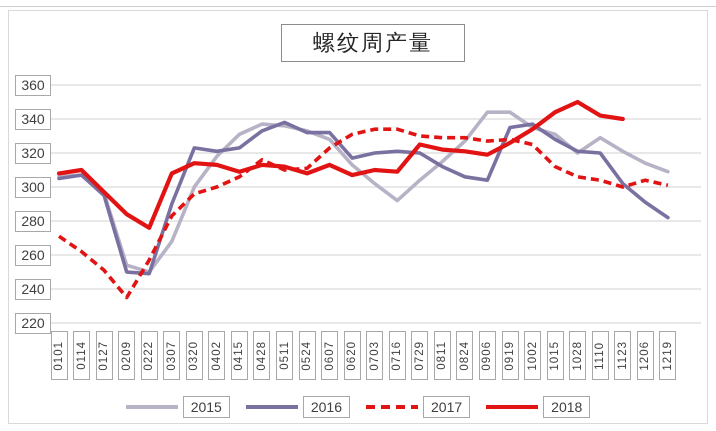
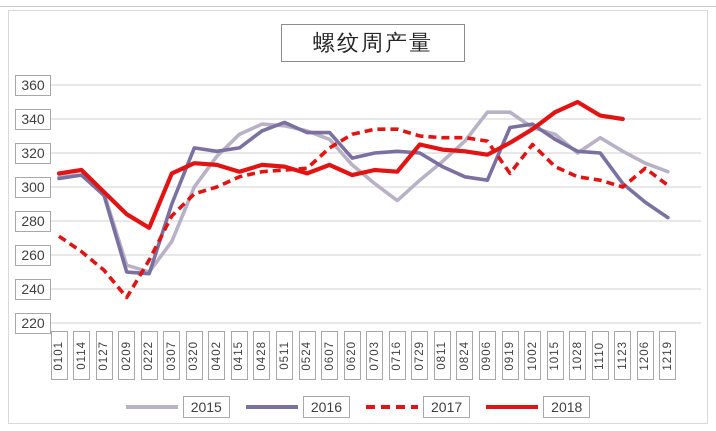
2017/0428: 316 -> 309
2017/0919: 328 -> 308
2017/1206: 304 -> 311
